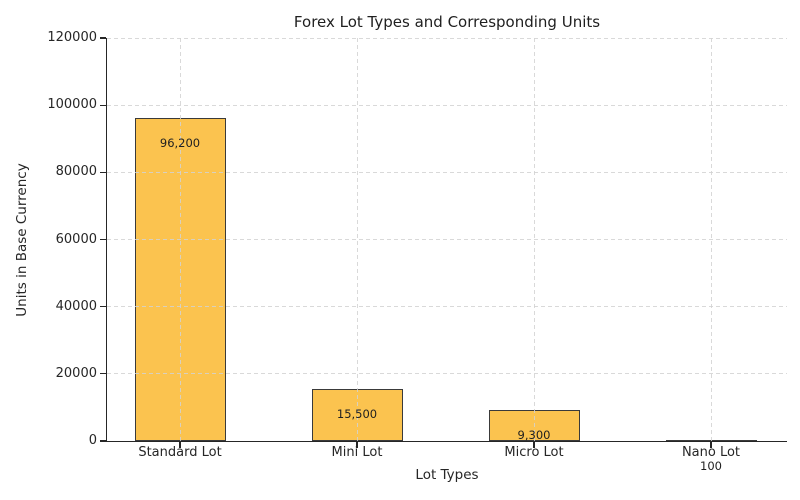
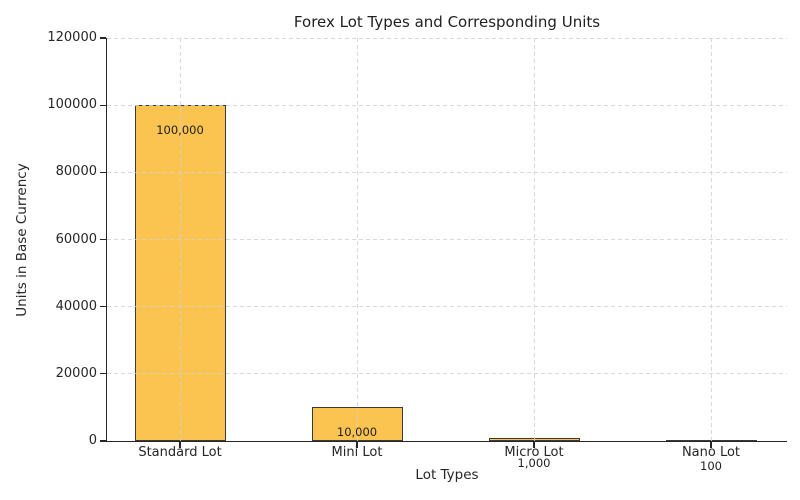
Standard Lot: 96,200 -> 100,000
Mini Lot: 15,500 -> 10,000
Micro Lot: 9,300 -> 1,000
